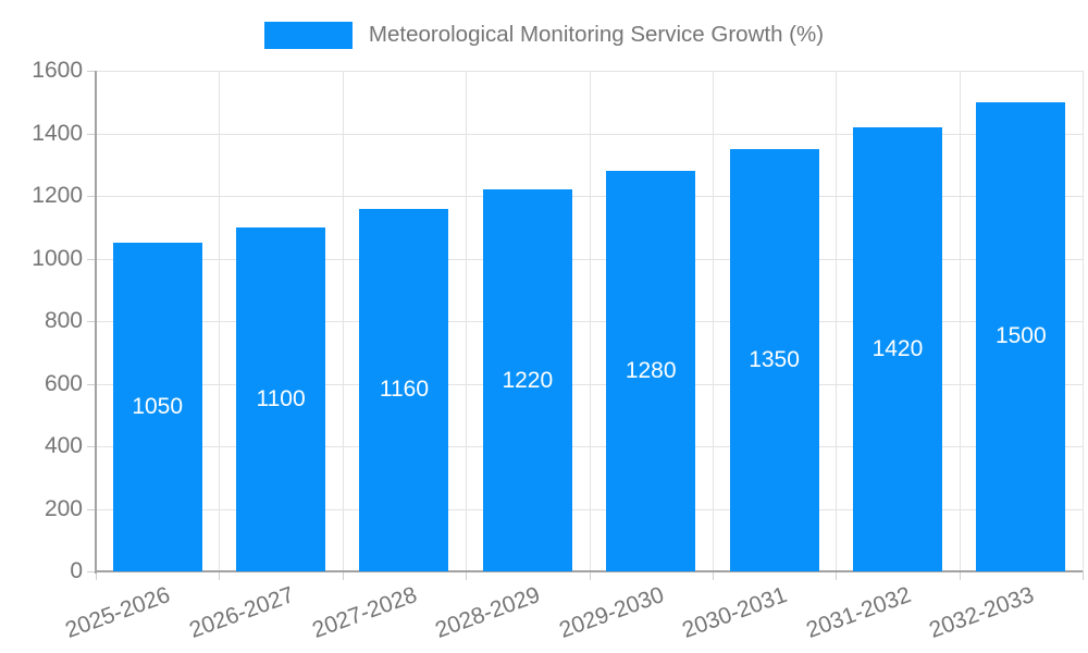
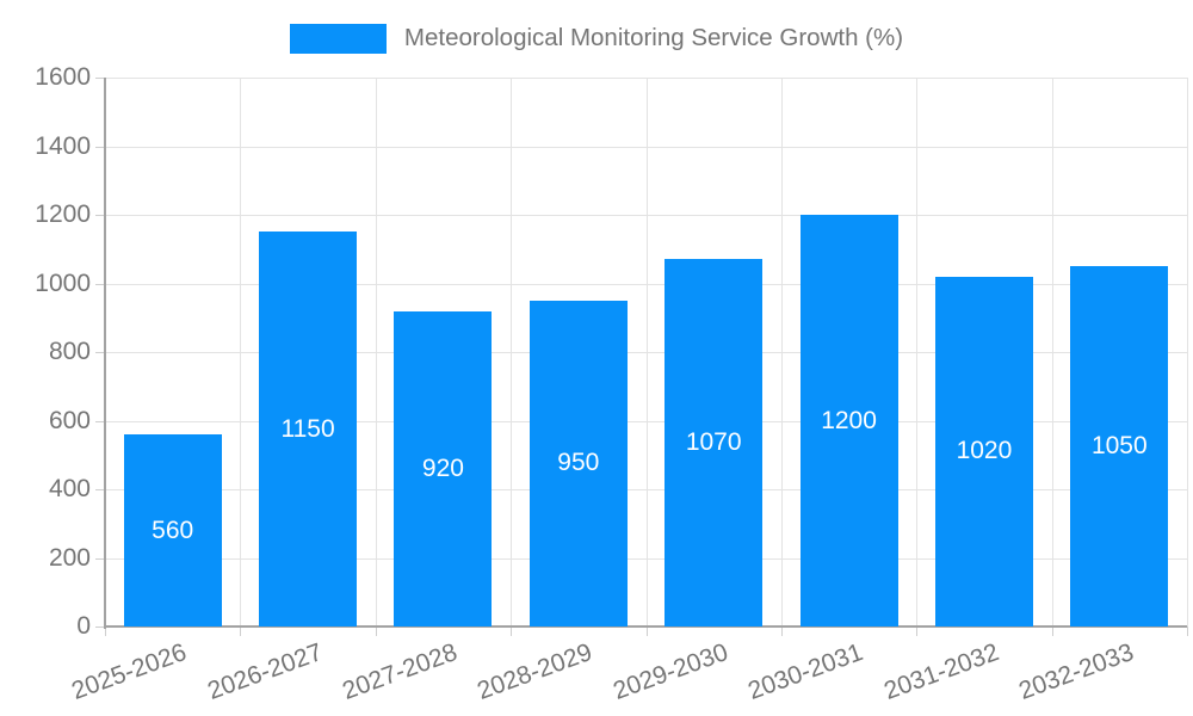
2025-2026: 1050 -> 560
2026-2027: 1100 -> 1150
2027-2028: 1160 -> 920
2028-2029: 1220 -> 950
2029-2030: 1280 -> 1070
2030-2031: 1350 -> 1200
2031-2032: 1420 -> 1020
2032-2033: 1500 -> 1050
